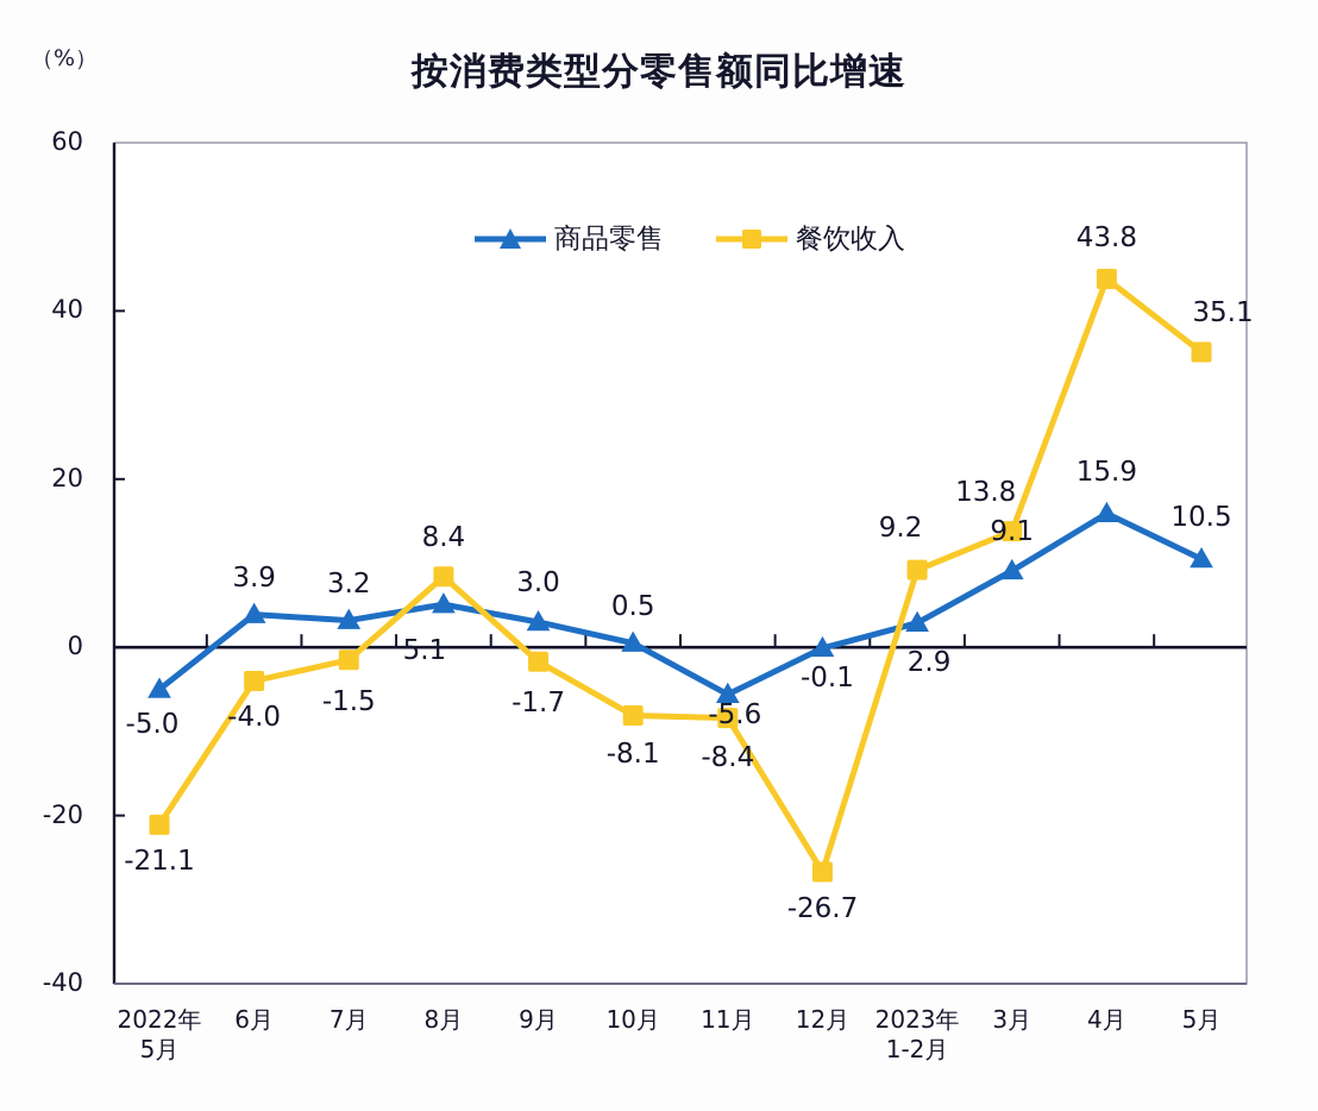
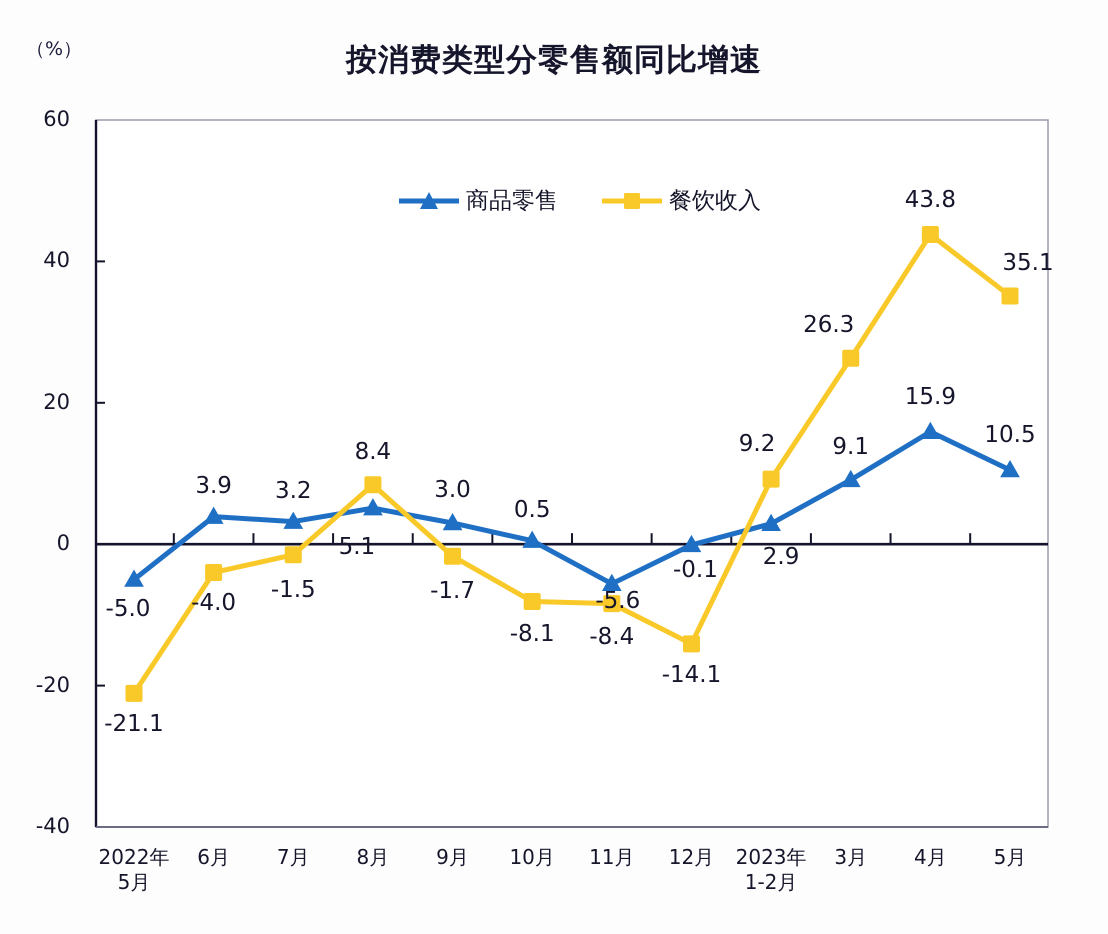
餐饮收入/12月: -26.7 -> -14.1
餐饮收入/3月: 13.8 -> 26.3
